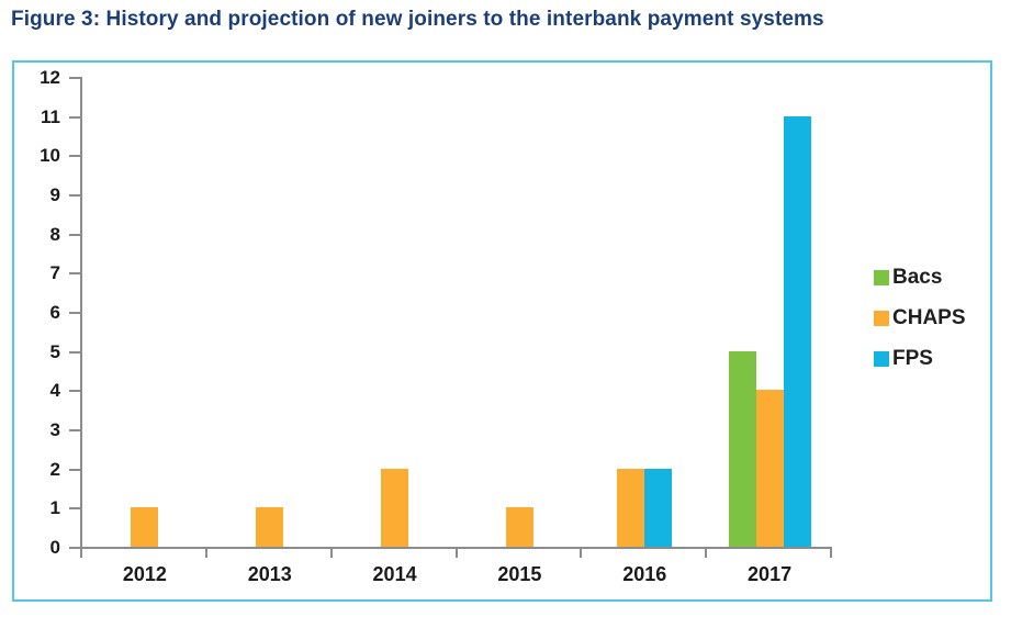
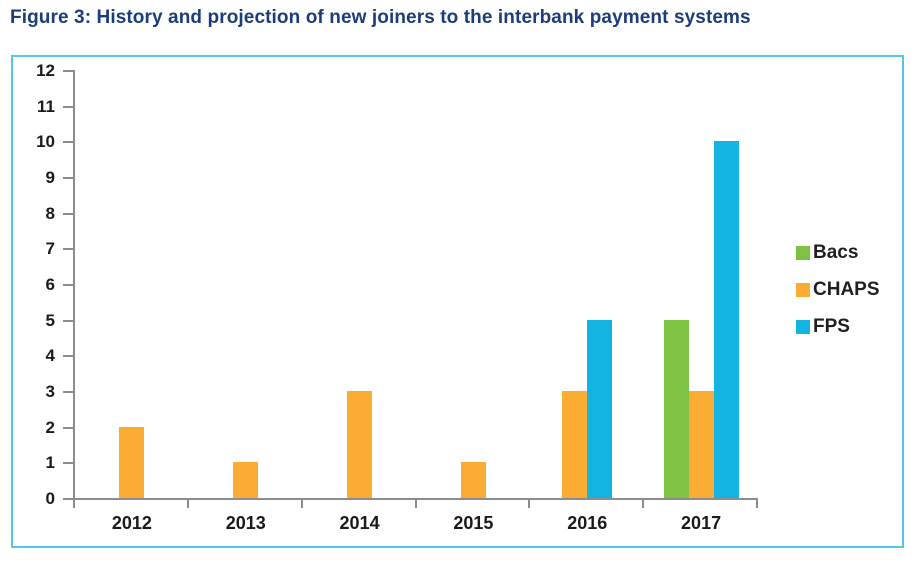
CHAPS/2012: 1 -> 2
CHAPS/2014: 2 -> 3
CHAPS/2016: 2 -> 3
FPS/2016: 2 -> 5
CHAPS/2017: 4 -> 3
FPS/2017: 11 -> 10
